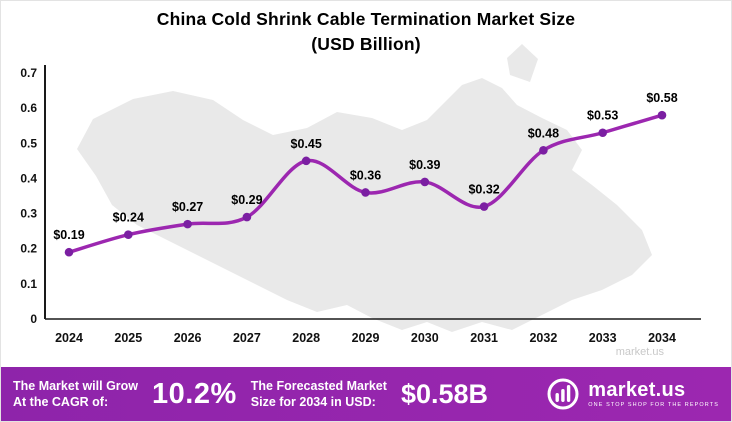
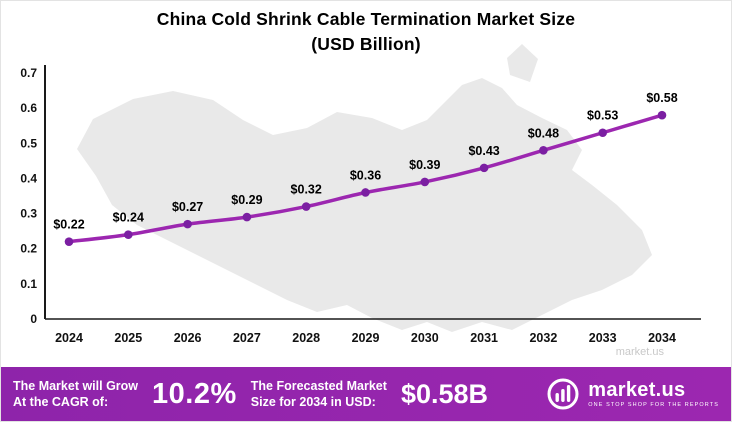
2024: $0.19 -> $0.22
2028: $0.45 -> $0.32
2031: $0.32 -> $0.43
